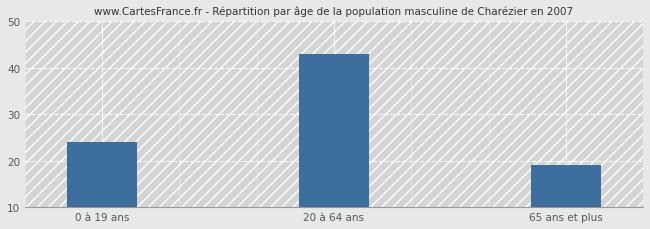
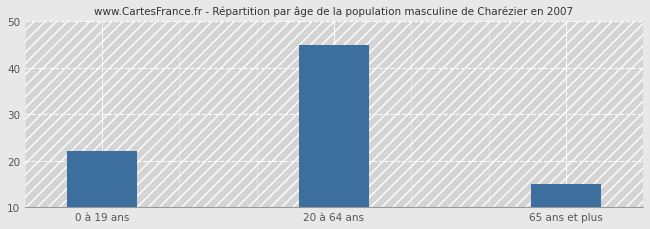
0 à 19 ans: 24 -> 22
20 à 64 ans: 43 -> 45
65 ans et plus: 19 -> 15
